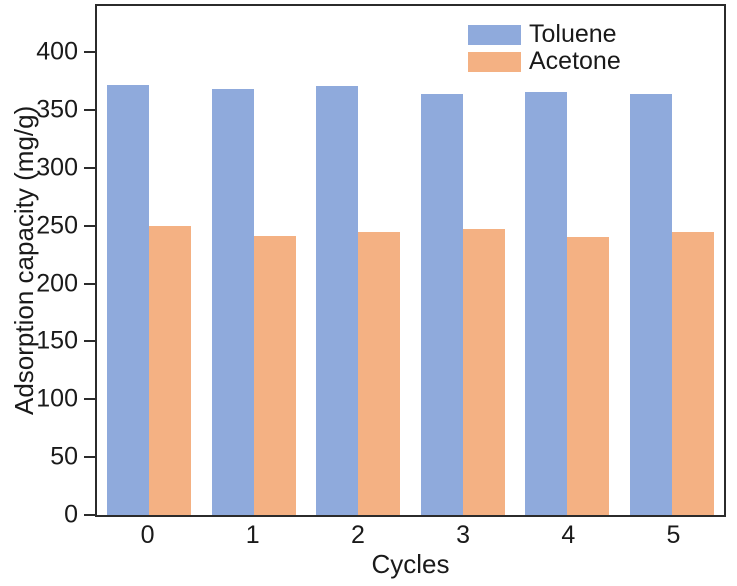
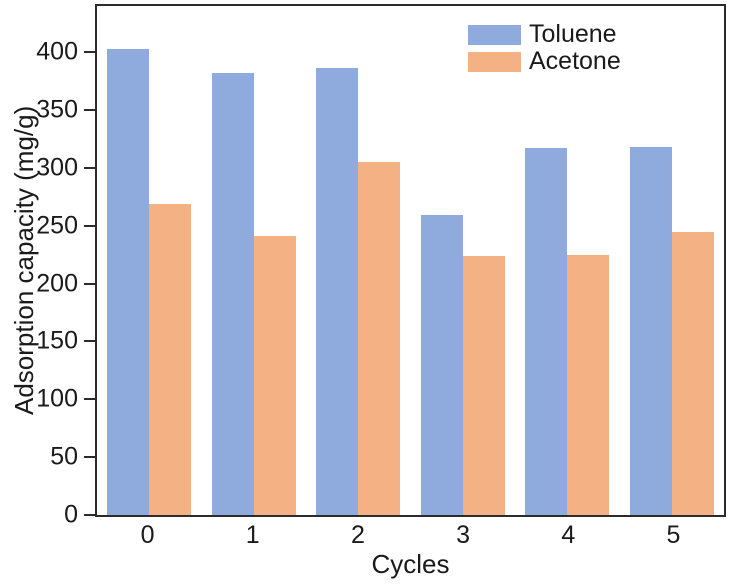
Toluene/0: 372 -> 403
Acetone/0: 250 -> 269
Toluene/1: 368 -> 382
Toluene/2: 371 -> 386
Acetone/2: 245 -> 305
Toluene/3: 364 -> 259
Acetone/3: 247 -> 224
Toluene/4: 366 -> 317
Acetone/4: 240 -> 225
Toluene/5: 364 -> 318
